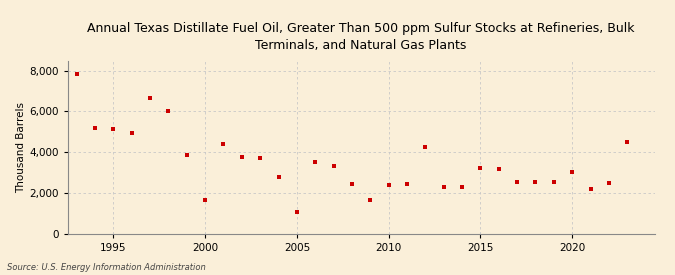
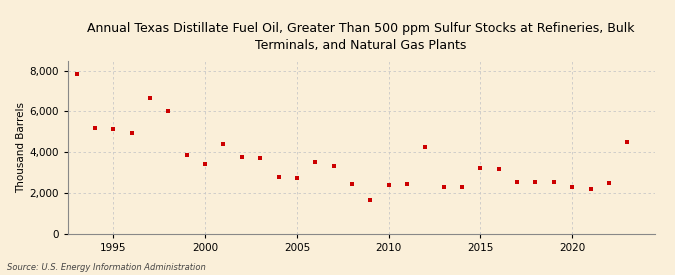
2000: 1,650 -> 3,430
2005: 1,050 -> 2,740
2020: 3,050 -> 2,310
